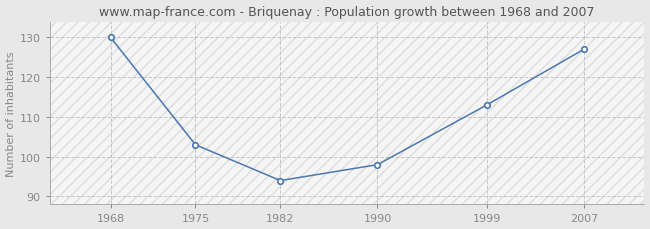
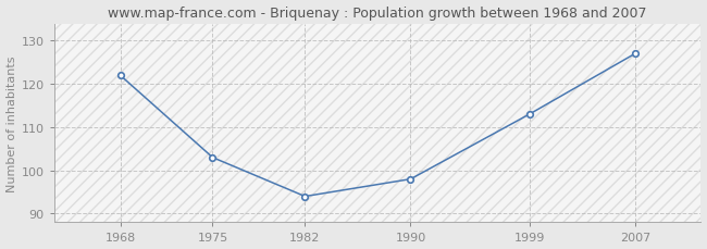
1968: 130 -> 122
